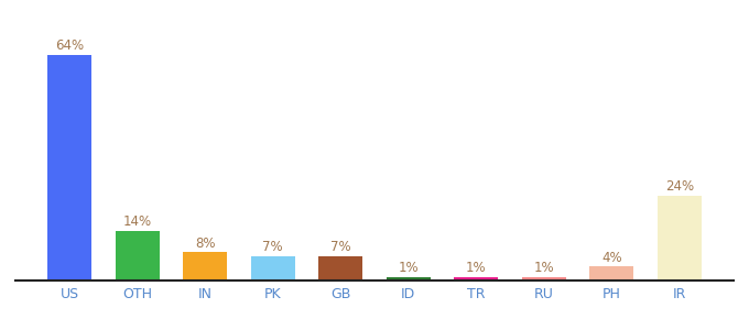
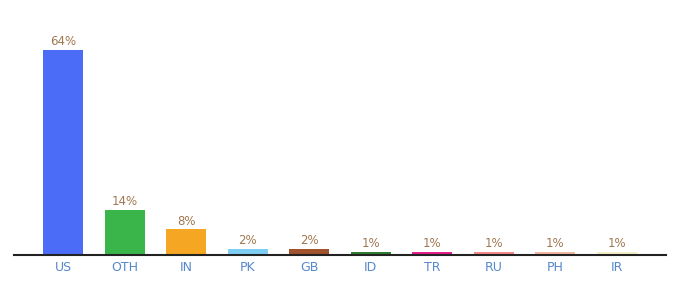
PK: 7% -> 2%
GB: 7% -> 2%
PH: 4% -> 1%
IR: 24% -> 1%
